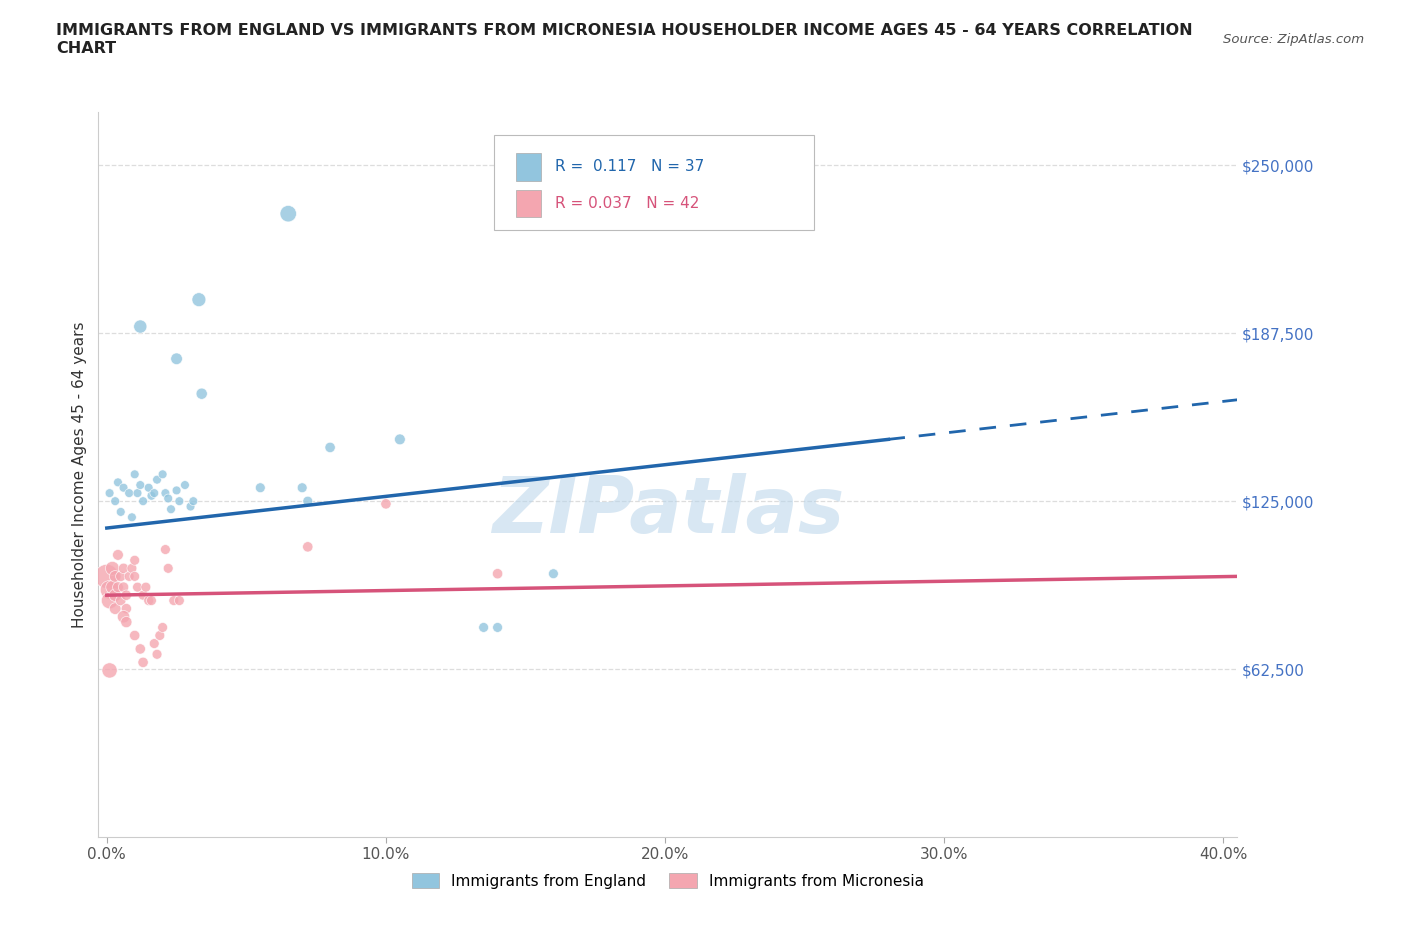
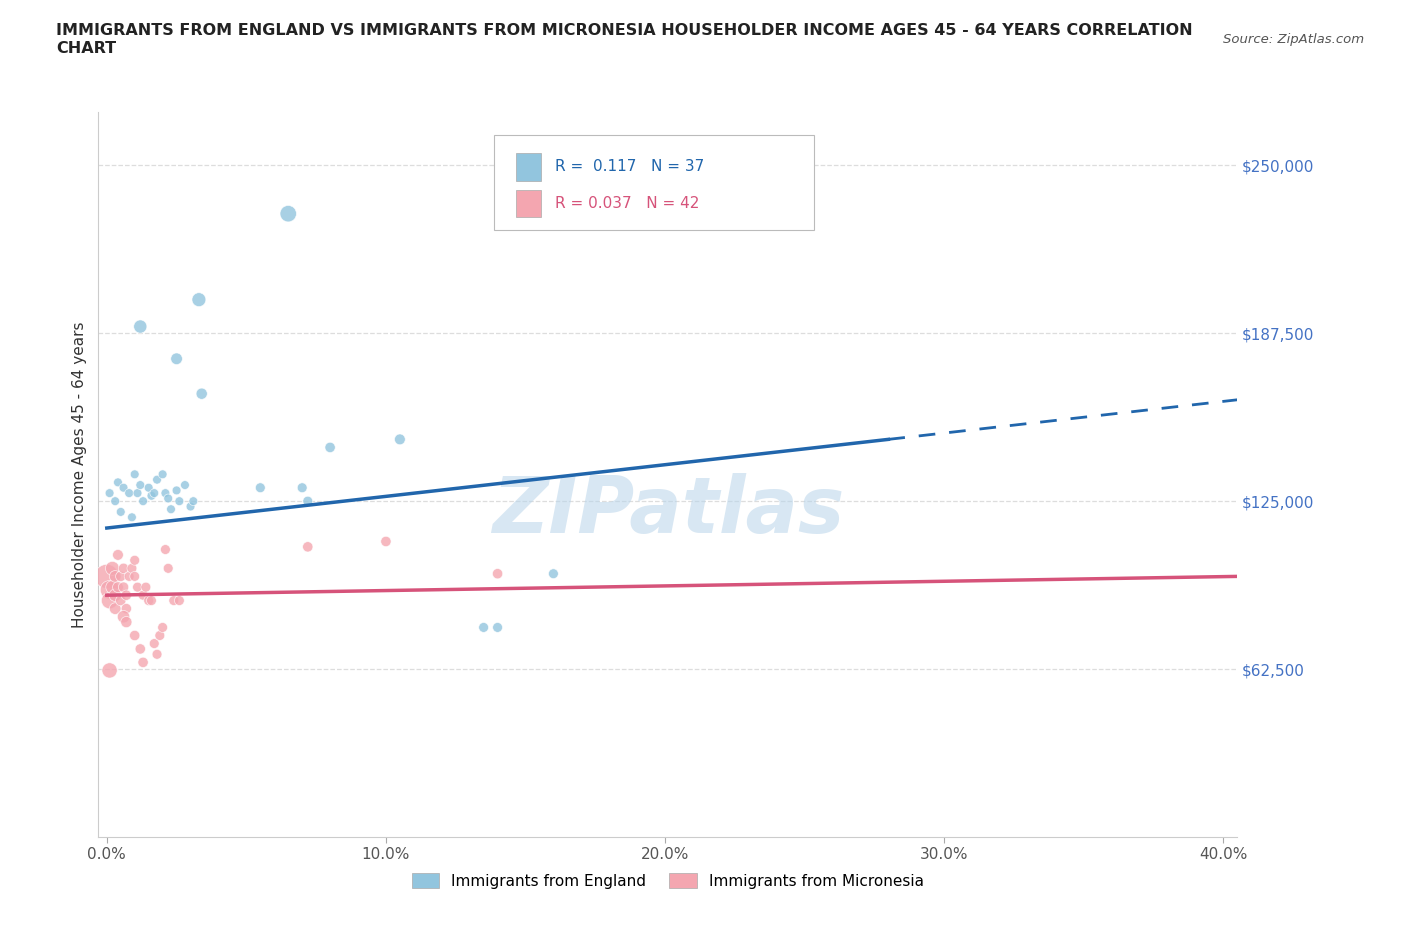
Immigrants from Micronesia/10.0%: $124,000 -> $110,000
